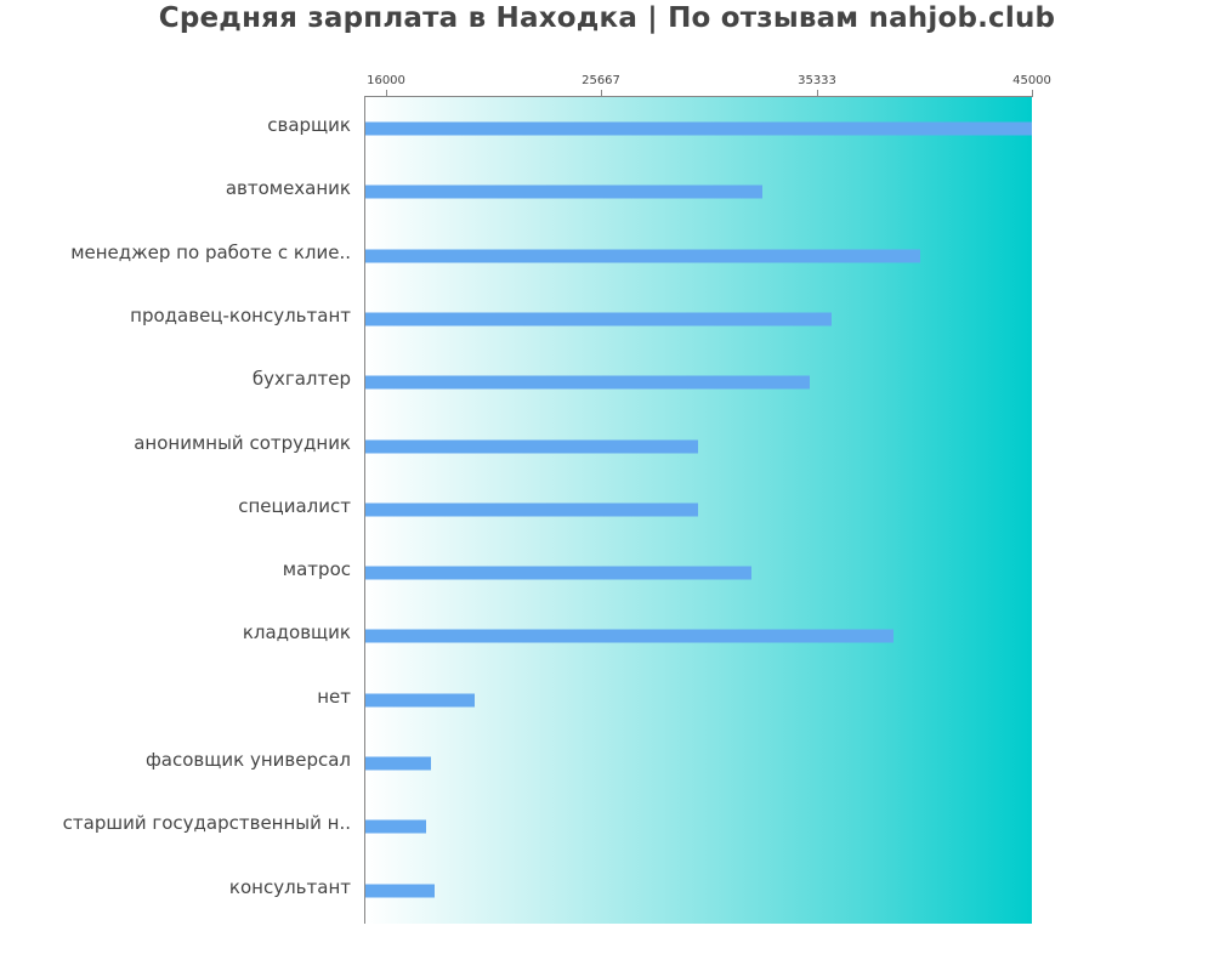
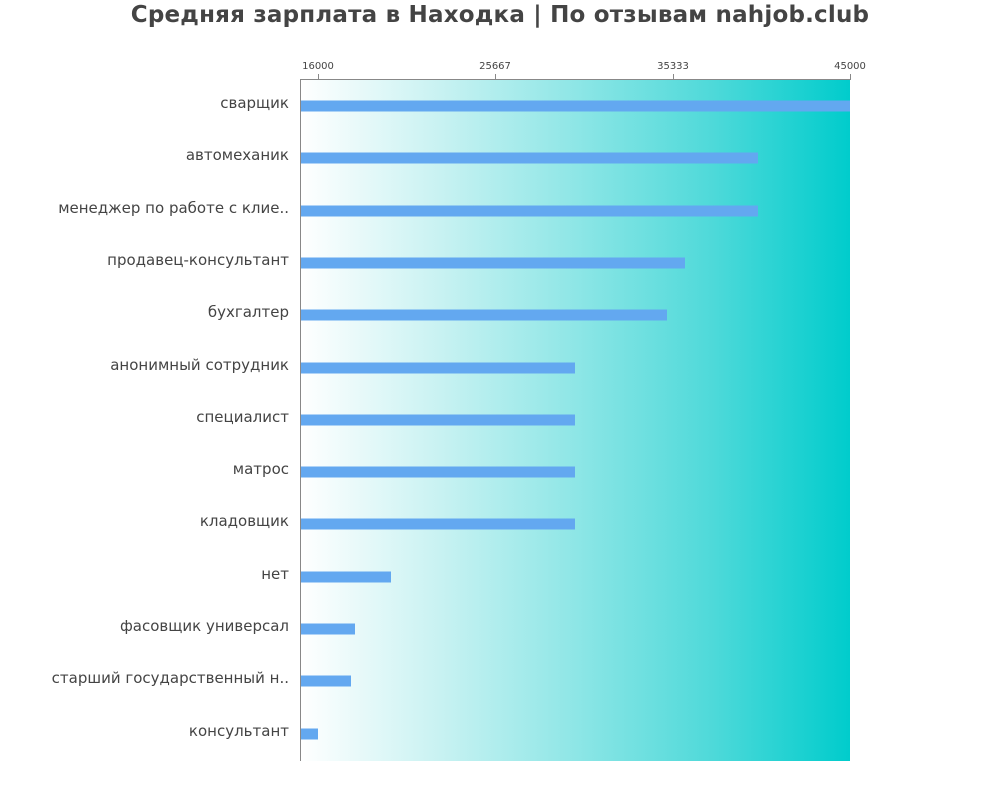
автомеханик: 32900 -> 40000
матрос: 32400 -> 30000
кладовщик: 38800 -> 30000
консультант: 18200 -> 16000
